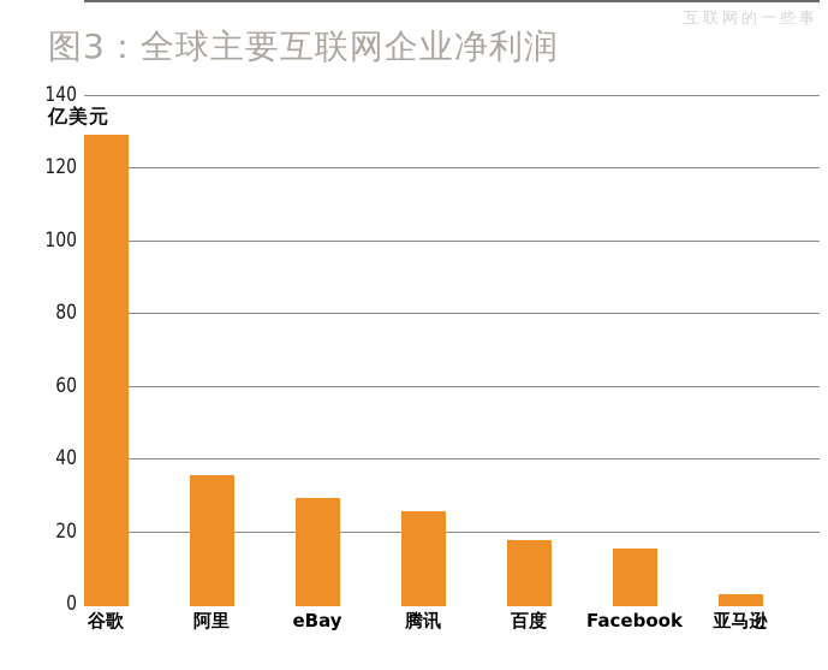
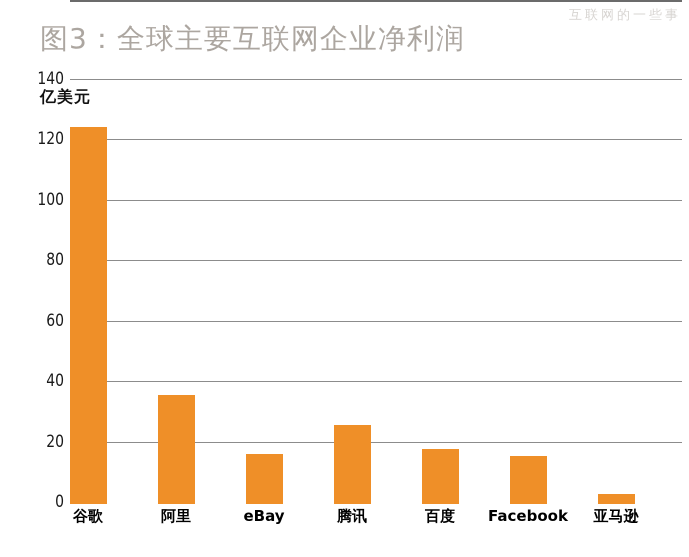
谷歌: 129 -> 124
eBay: 29 -> 16
